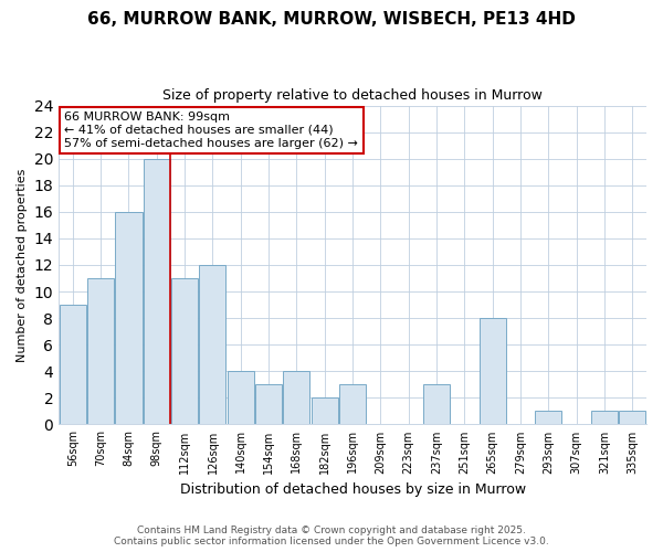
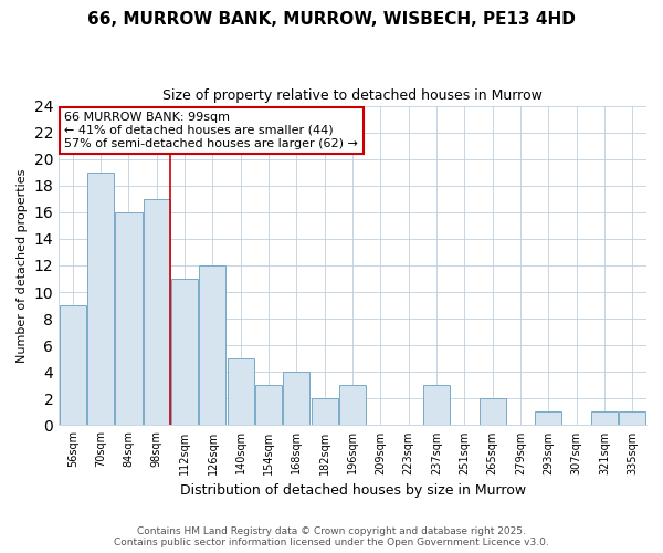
70sqm: 11 -> 19
98sqm: 20 -> 17
140sqm: 4 -> 5
265sqm: 8 -> 2
